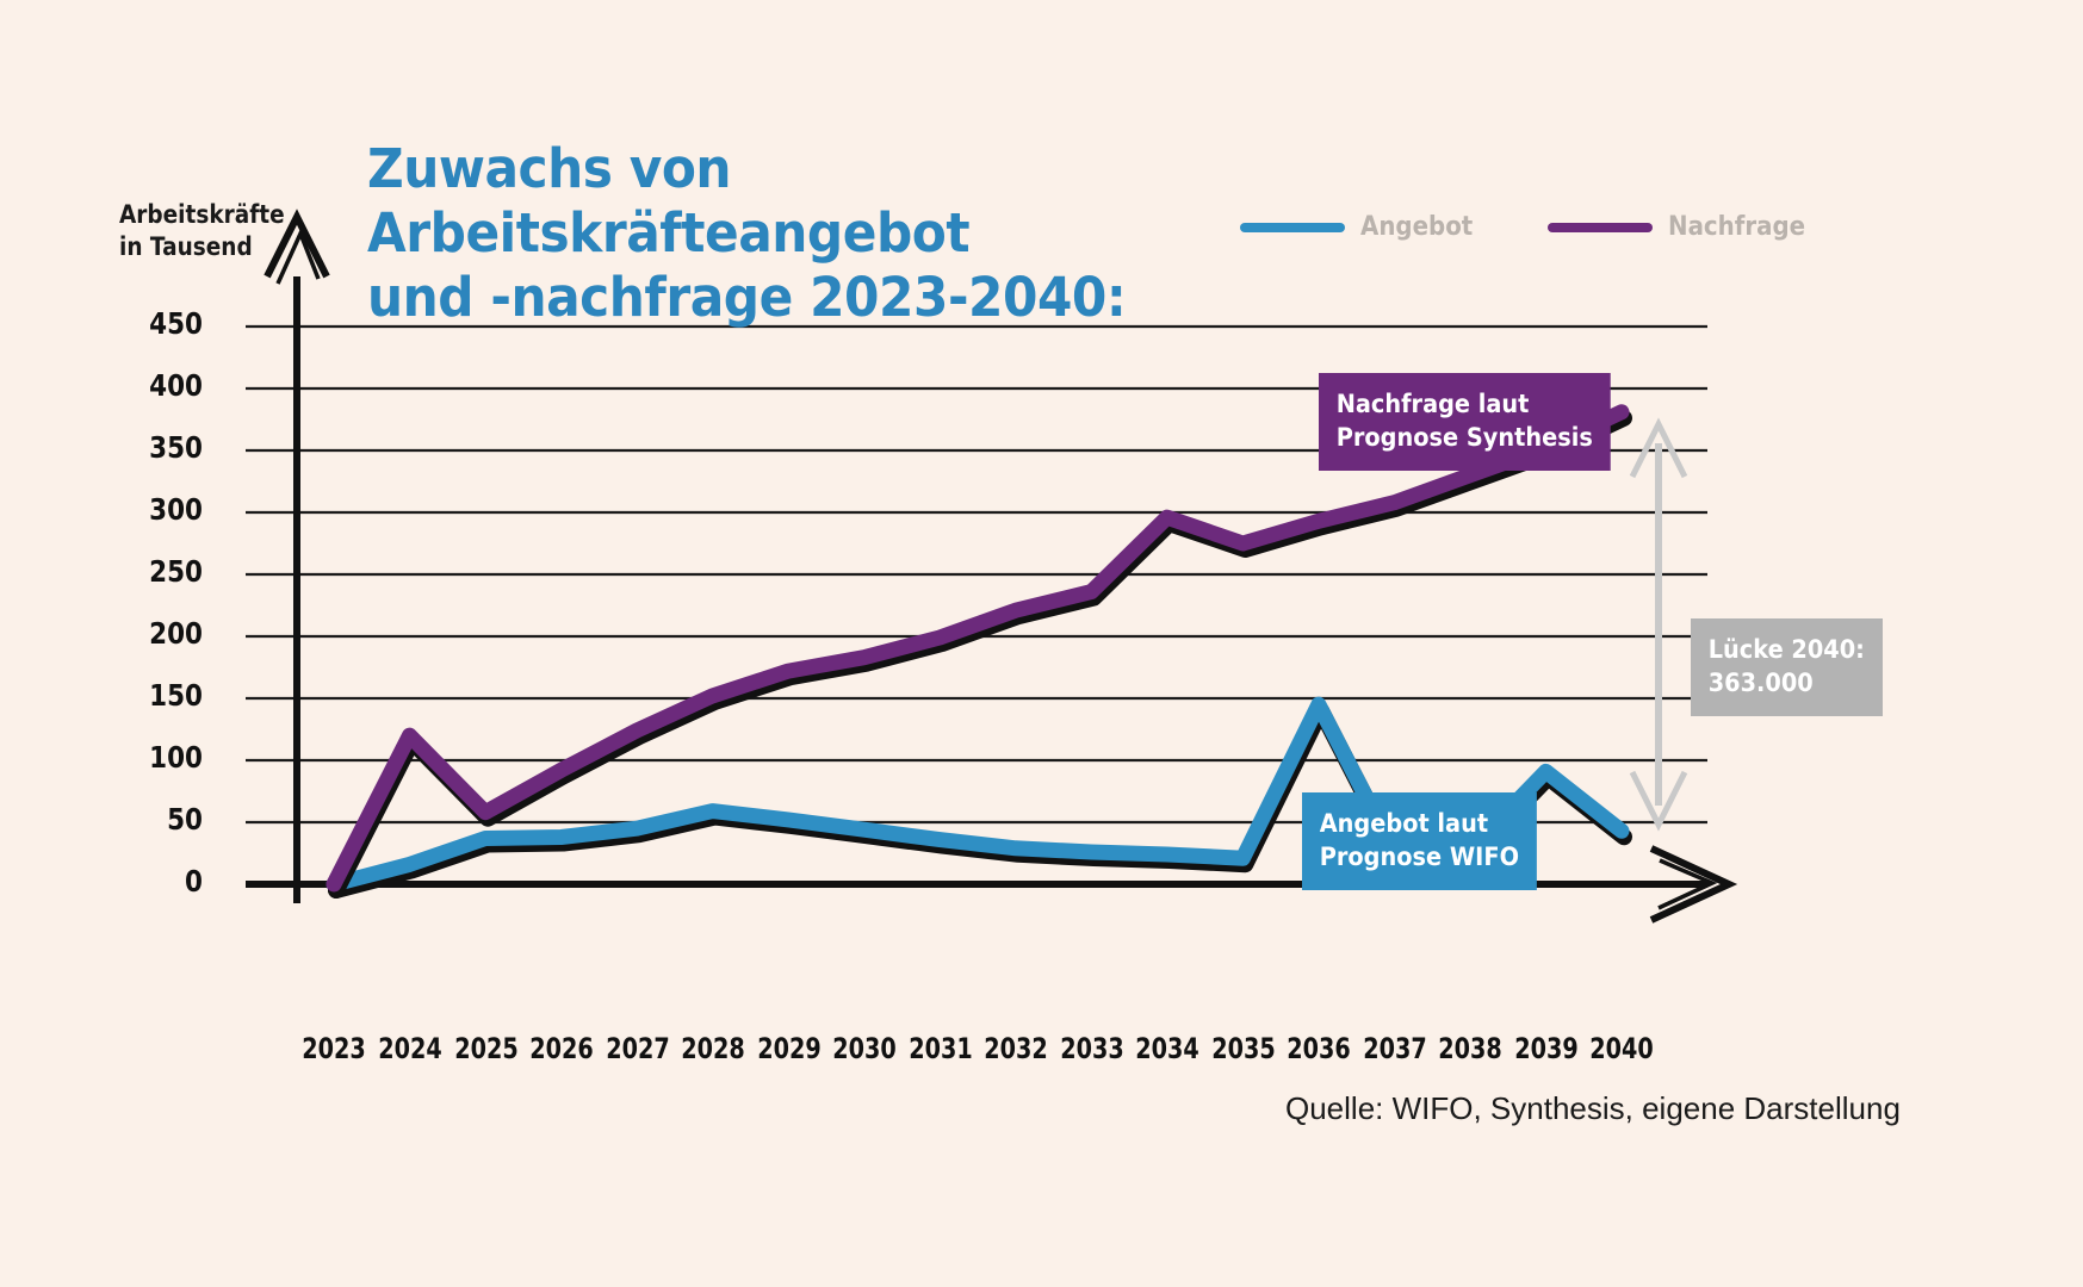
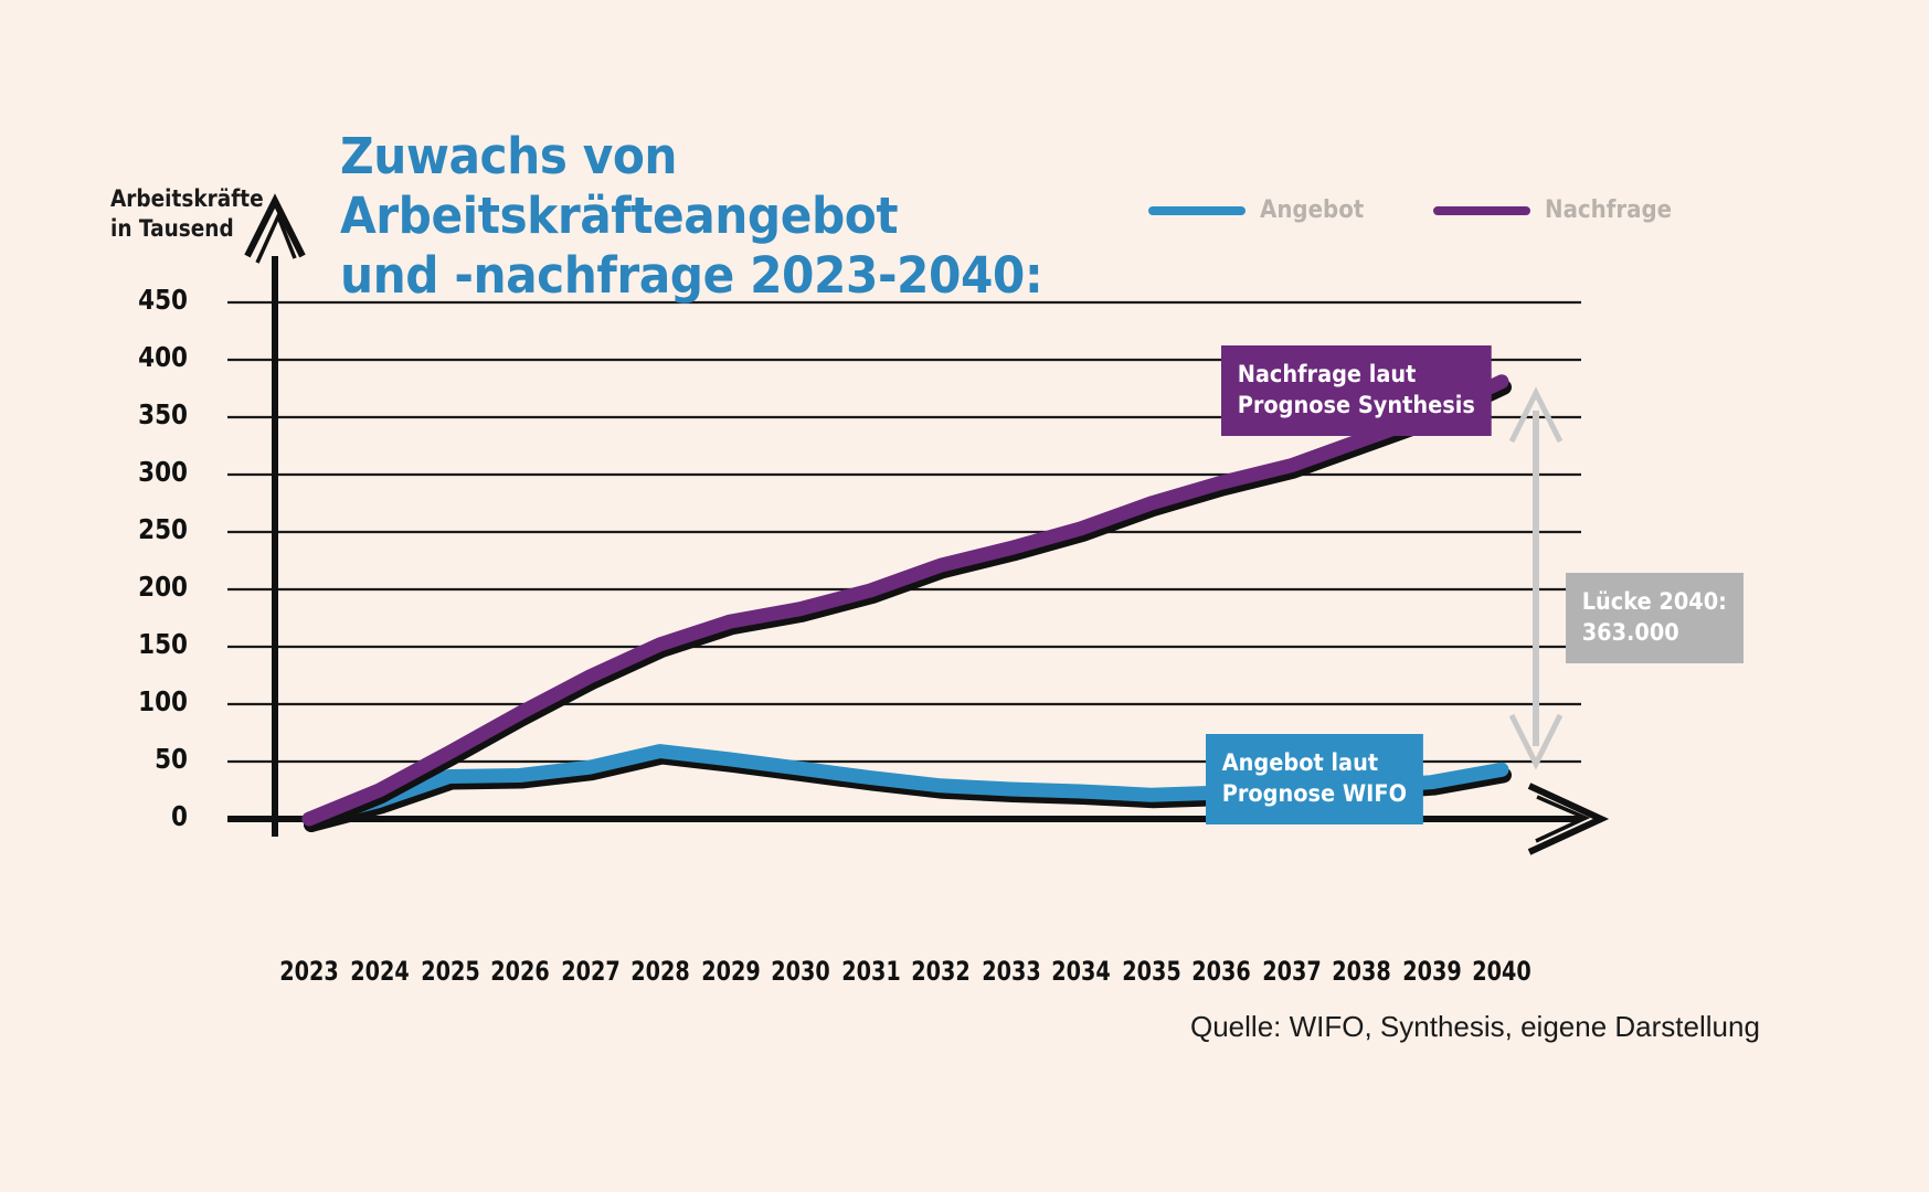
Nachfrage/2024: 120 -> 25
Nachfrage/2034: 296 -> 253
Angebot/2036: 145 -> 23
Angebot/2039: 91 -> 32
